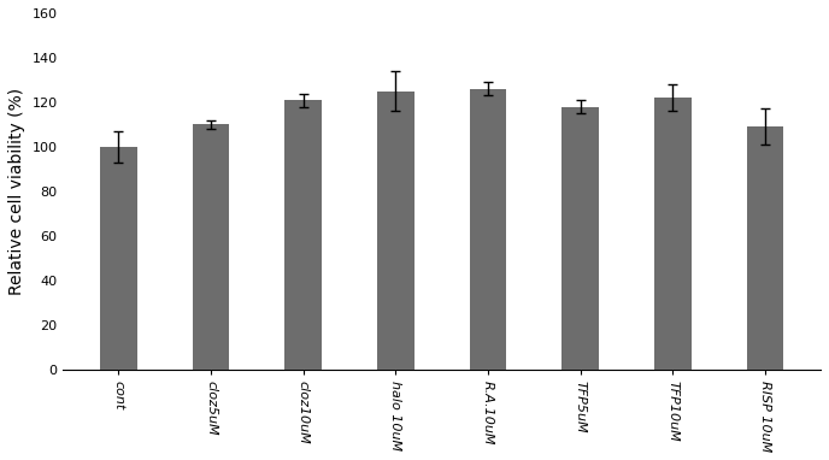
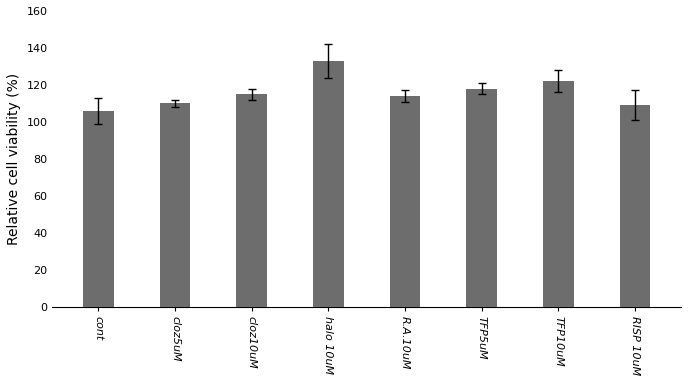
cont: 100 -> 106
cloz10uM: 121 -> 115
halo 10uM: 125 -> 133
R.A.10uM: 126 -> 114
